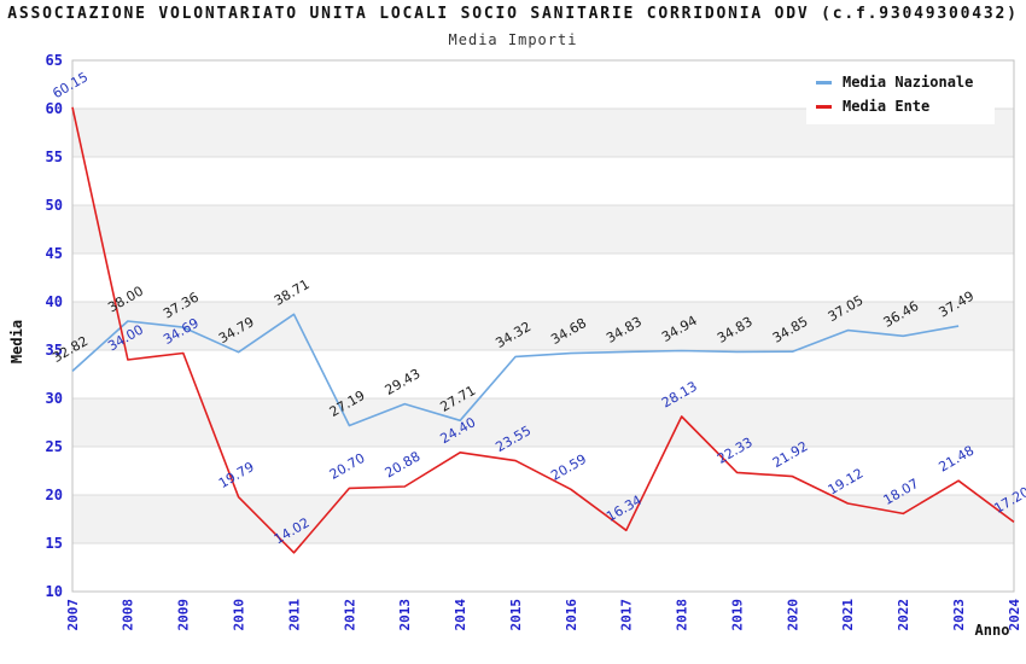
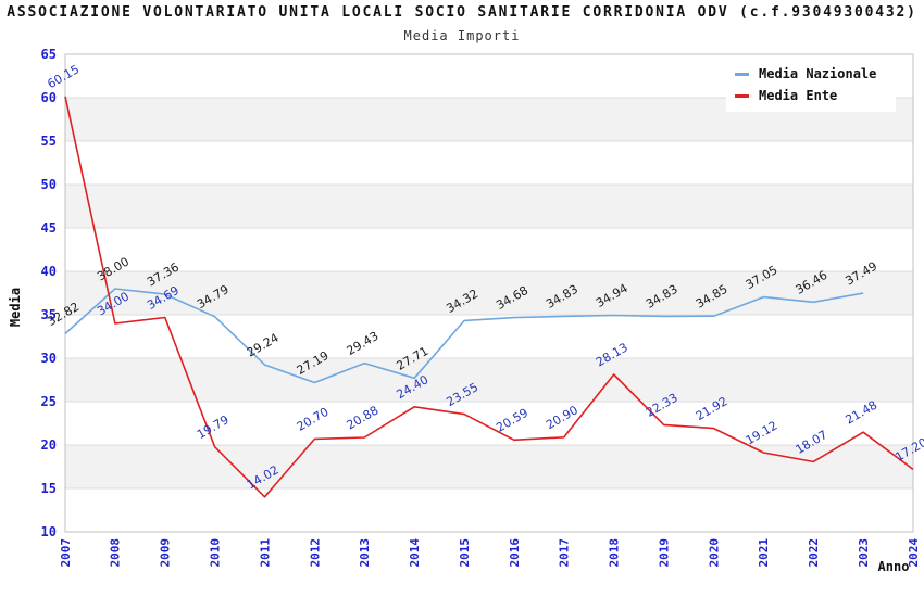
Media Nazionale/2011: 38.71 -> 29.24
Media Ente/2017: 16.34 -> 20.90
